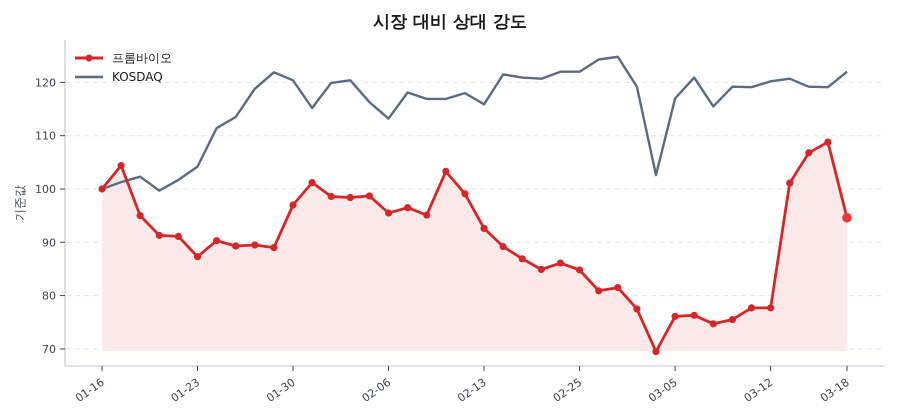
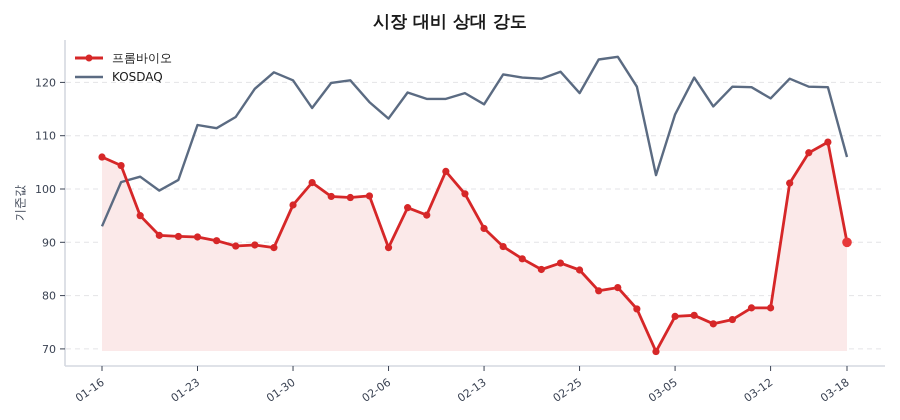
프롬바이오/01-16: 100 -> 106
KOSDAQ/01-16: 100 -> 93
프롬바이오/01-23: 87 -> 91
KOSDAQ/01-23: 104 -> 112
프롬바이오/02-06: 96 -> 89
KOSDAQ/02-25: 122 -> 118
KOSDAQ/03-05: 117 -> 114
KOSDAQ/03-12: 120 -> 117
프롬바이오/03-18: 95 -> 90
KOSDAQ/03-18: 122 -> 106
